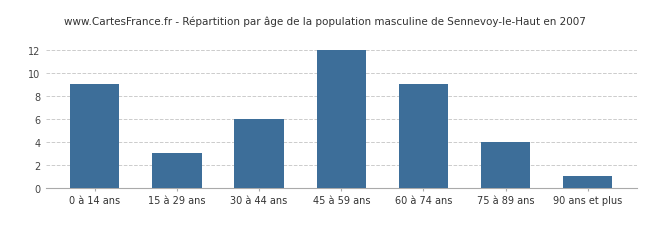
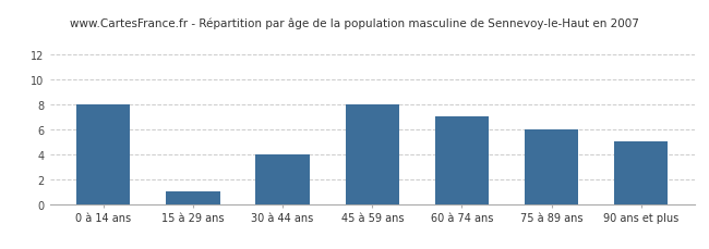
0 à 14 ans: 9 -> 8
15 à 29 ans: 3 -> 1
30 à 44 ans: 6 -> 4
45 à 59 ans: 12 -> 8
60 à 74 ans: 9 -> 7
75 à 89 ans: 4 -> 6
90 ans et plus: 1 -> 5
